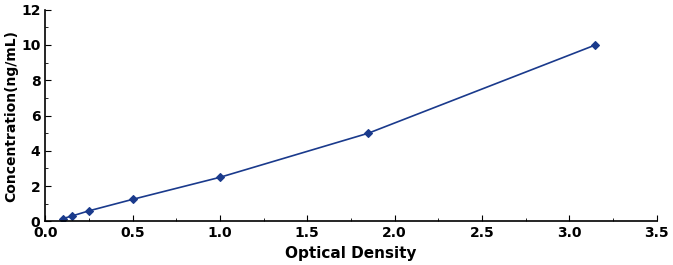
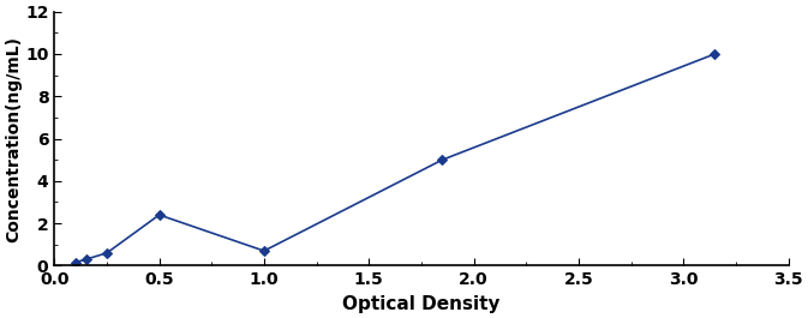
0.5: 1.2 -> 2.4
1.0: 2.5 -> 0.7
